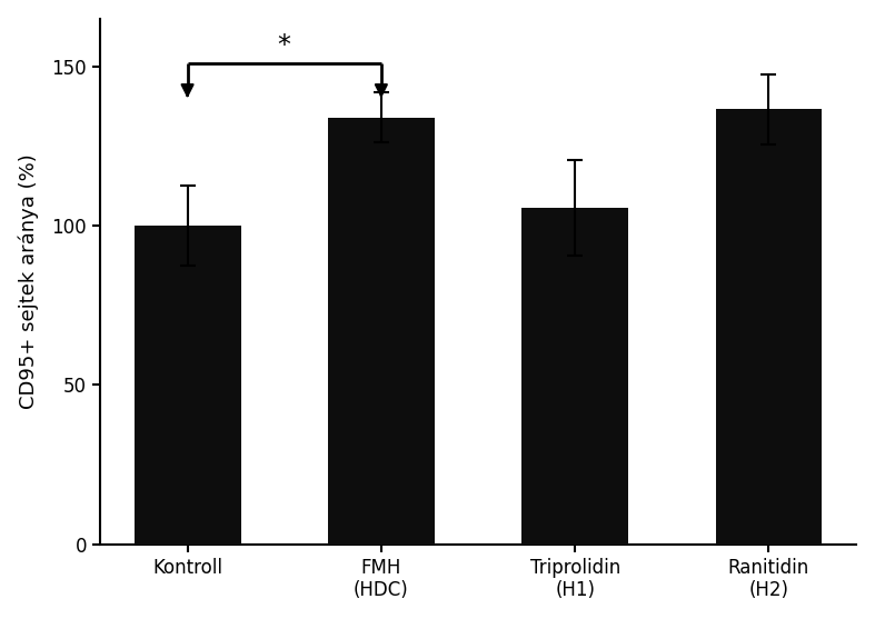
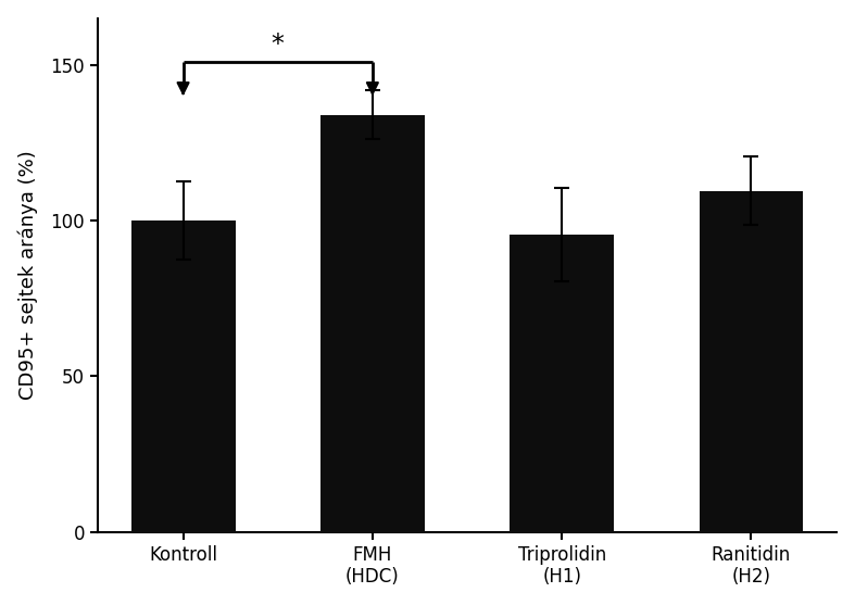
Triprolidin (H1): 105.5 -> 95.5
Ranitidin (H2): 136.5 -> 109.5
